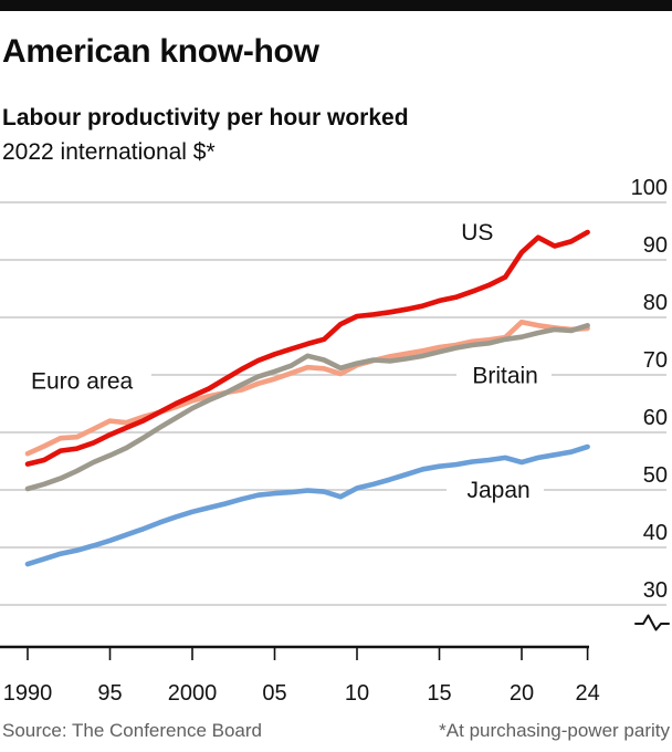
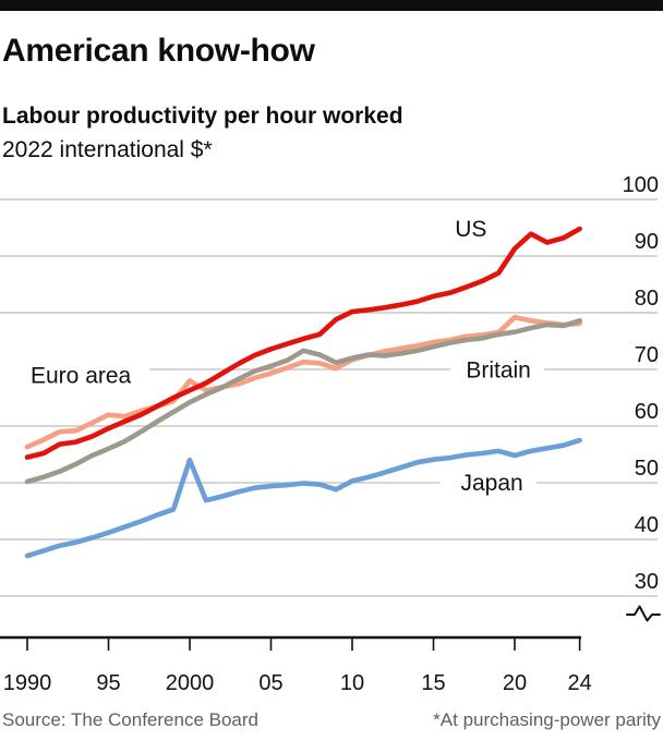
Euro area/2000: 66 -> 68
Japan/2000: 46 -> 54
